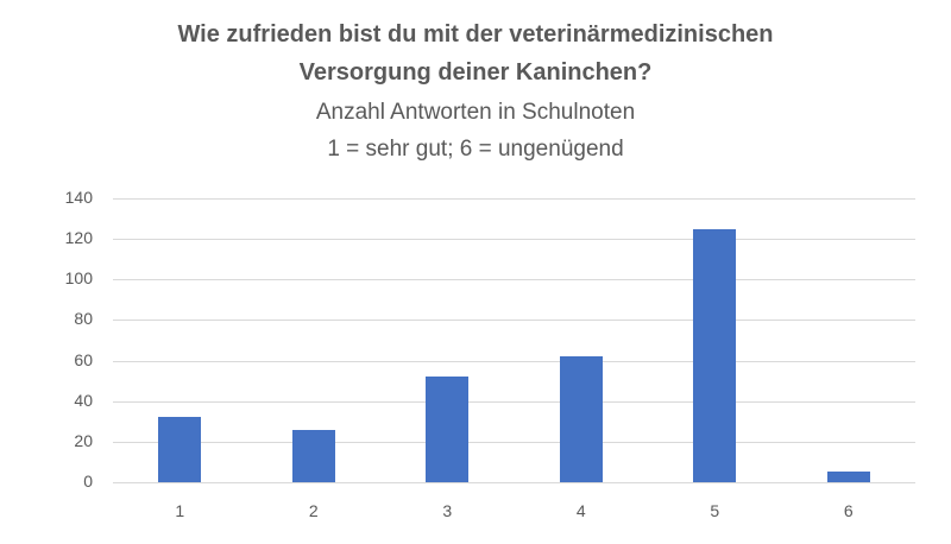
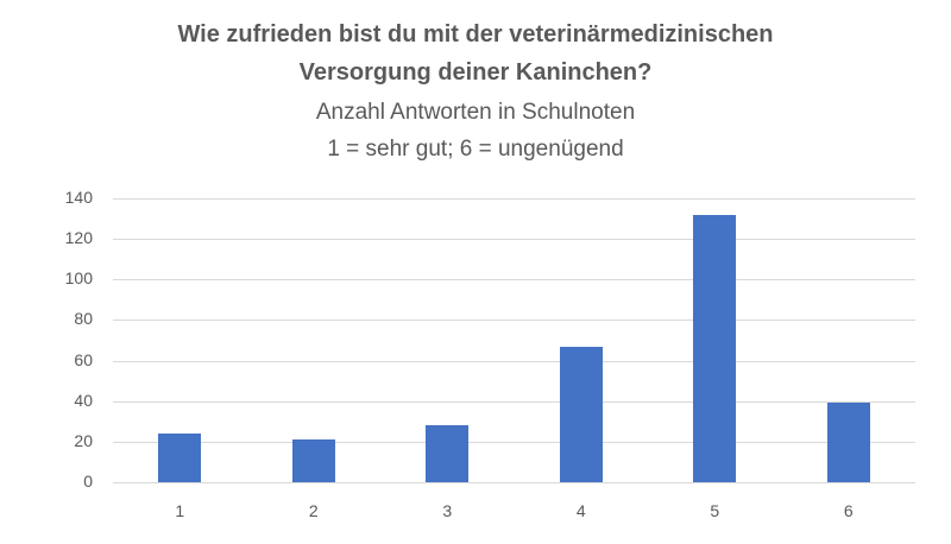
1: 32 -> 24
2: 26 -> 21
3: 52 -> 28
4: 62 -> 67
5: 125 -> 132
6: 5 -> 39
